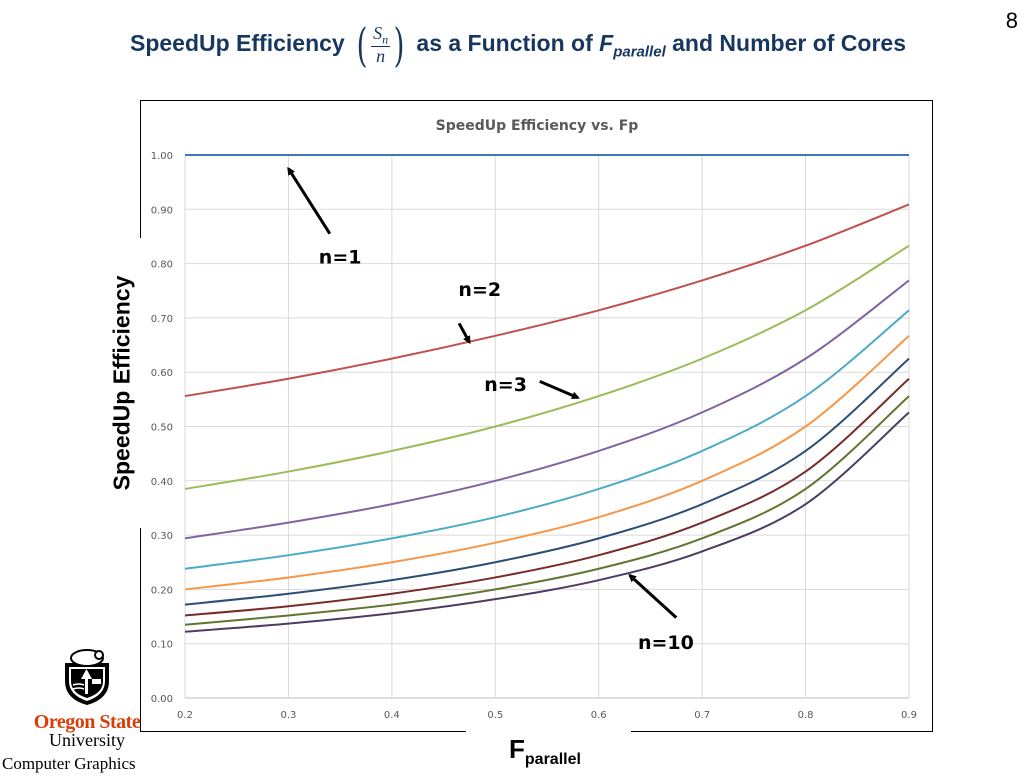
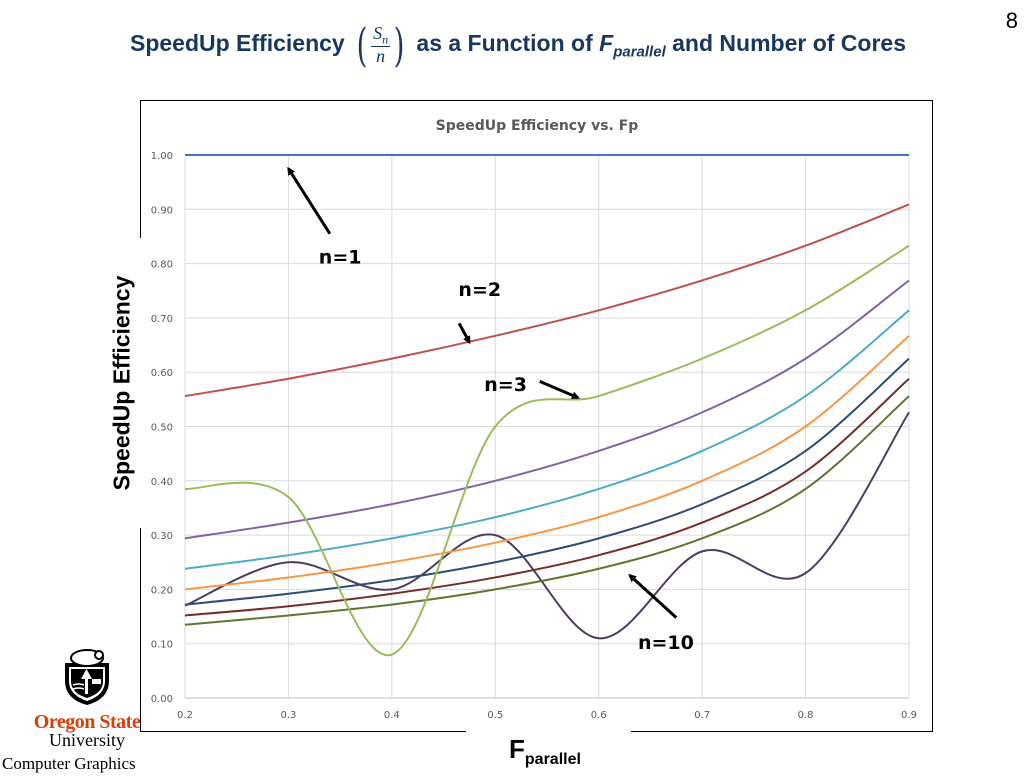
n=10/0.2: 0.12 -> 0.17
n=3/0.3: 0.42 -> 0.37
n=10/0.3: 0.14 -> 0.25
n=3/0.4: 0.46 -> 0.08
n=10/0.4: 0.16 -> 0.20
n=10/0.5: 0.18 -> 0.30
n=10/0.6: 0.22 -> 0.11
n=10/0.8: 0.36 -> 0.23
